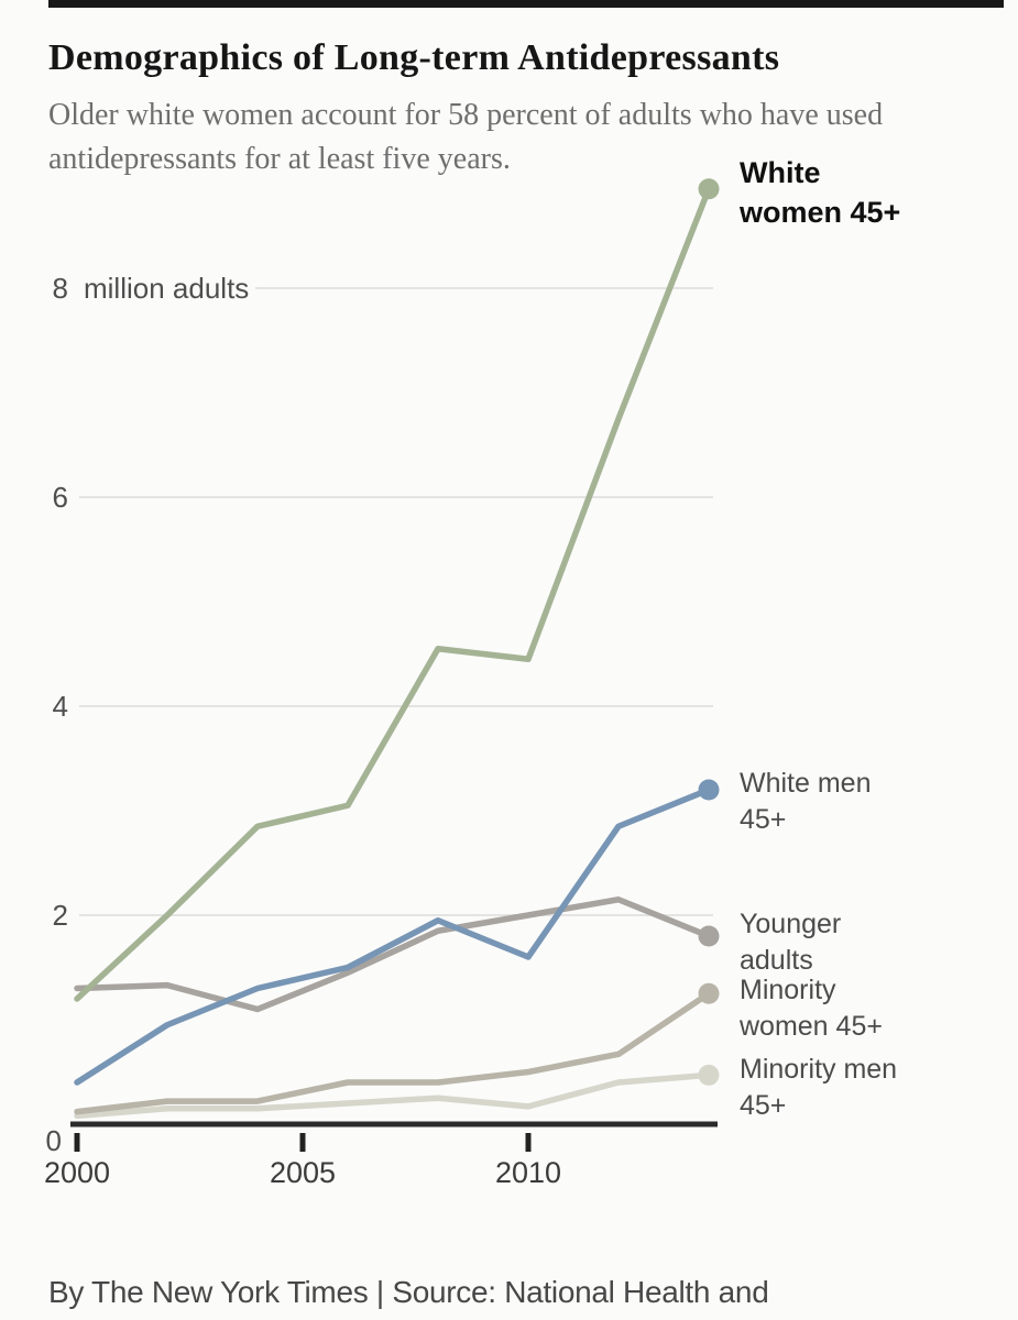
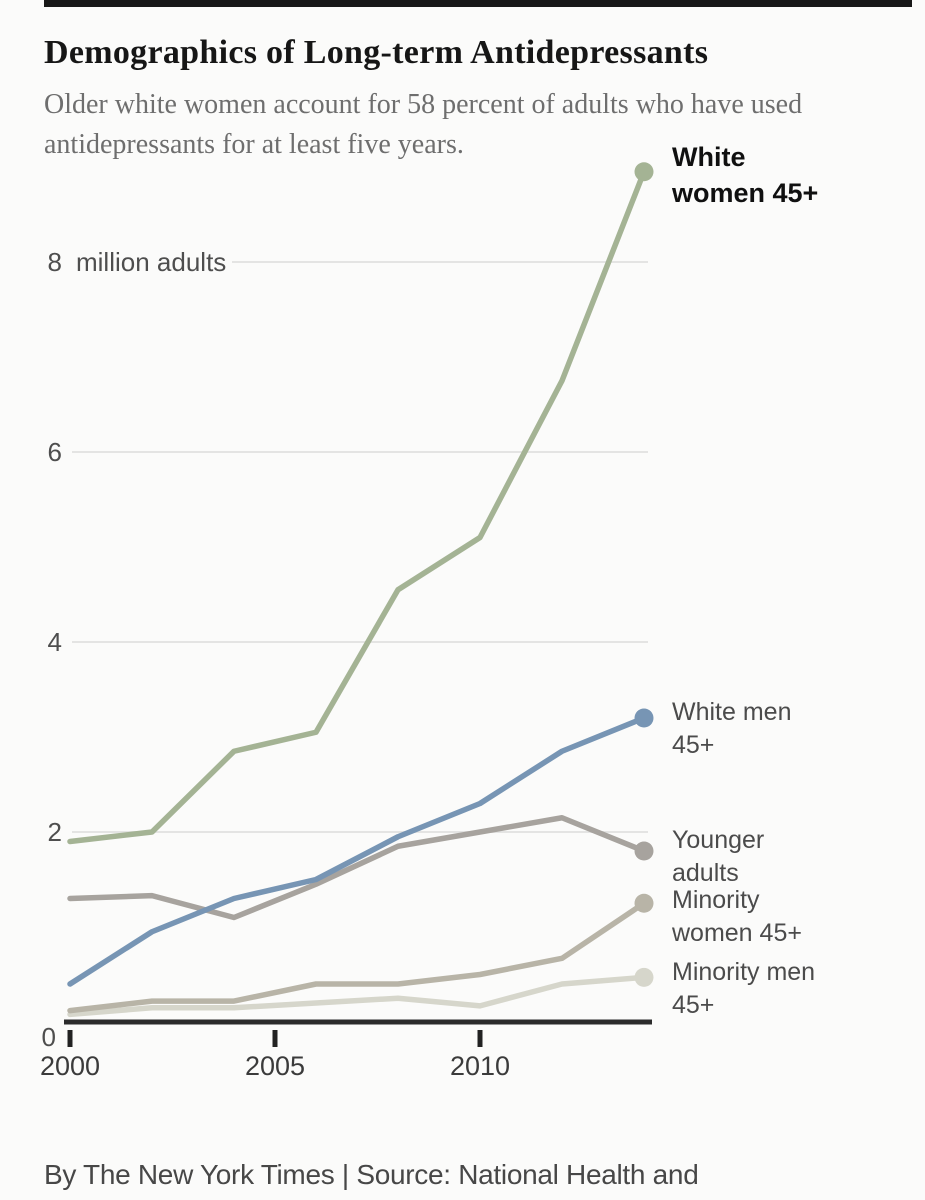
White women 45+/2000: 1.2 -> 1.9
White women 45+/2010: 4.5 -> 5.1
White men 45+/2010: 1.6 -> 2.3
